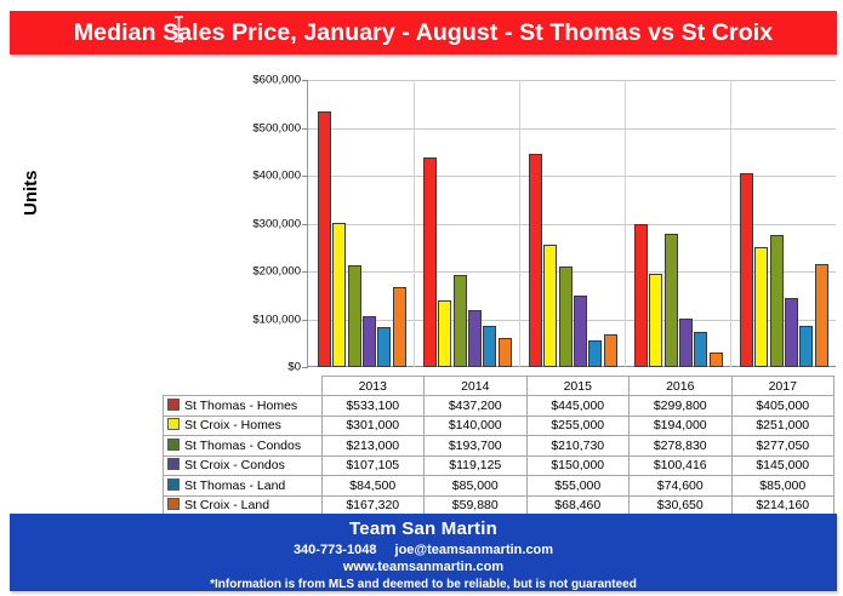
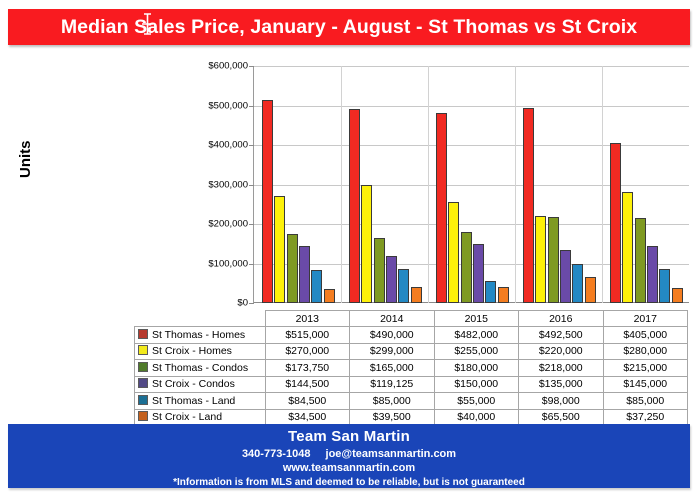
St Thomas - Homes/2013: $533,100 -> $515,000
St Croix - Homes/2013: $301,000 -> $270,000
St Thomas - Condos/2013: $213,000 -> $173,750
St Croix - Condos/2013: $107,105 -> $144,500
St Croix - Land/2013: $167,320 -> $34,500
St Thomas - Homes/2014: $437,200 -> $490,000
St Croix - Homes/2014: $140,000 -> $299,000
St Thomas - Condos/2014: $193,700 -> $165,000
St Croix - Land/2014: $59,880 -> $39,500
St Thomas - Homes/2015: $445,000 -> $482,000
St Thomas - Condos/2015: $210,730 -> $180,000
St Croix - Land/2015: $68,460 -> $40,000
St Thomas - Homes/2016: $299,800 -> $492,500
St Croix - Homes/2016: $194,000 -> $220,000
St Thomas - Condos/2016: $278,830 -> $218,000
St Croix - Condos/2016: $100,416 -> $135,000
St Thomas - Land/2016: $74,600 -> $98,000
St Croix - Land/2016: $30,650 -> $65,500
St Croix - Homes/2017: $251,000 -> $280,000
St Thomas - Condos/2017: $277,050 -> $215,000
St Croix - Land/2017: $214,160 -> $37,250
